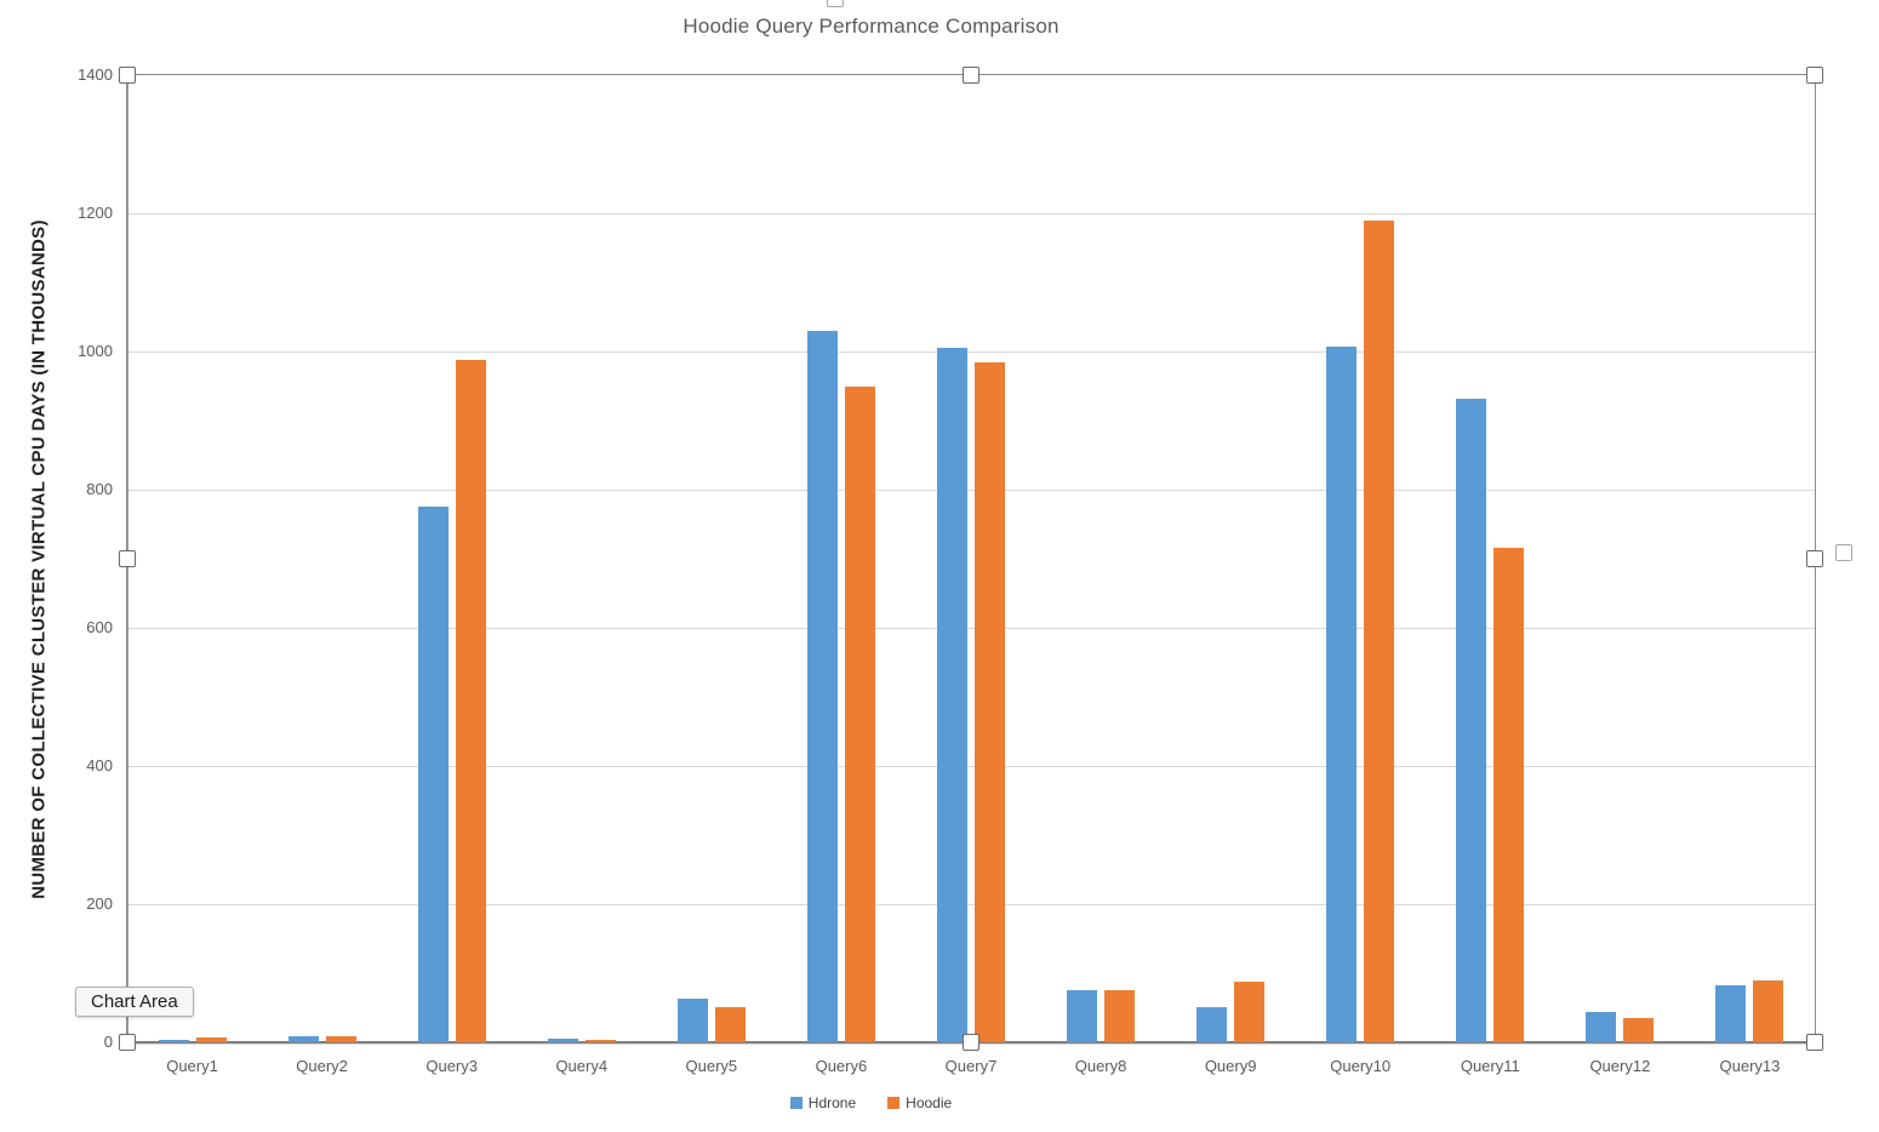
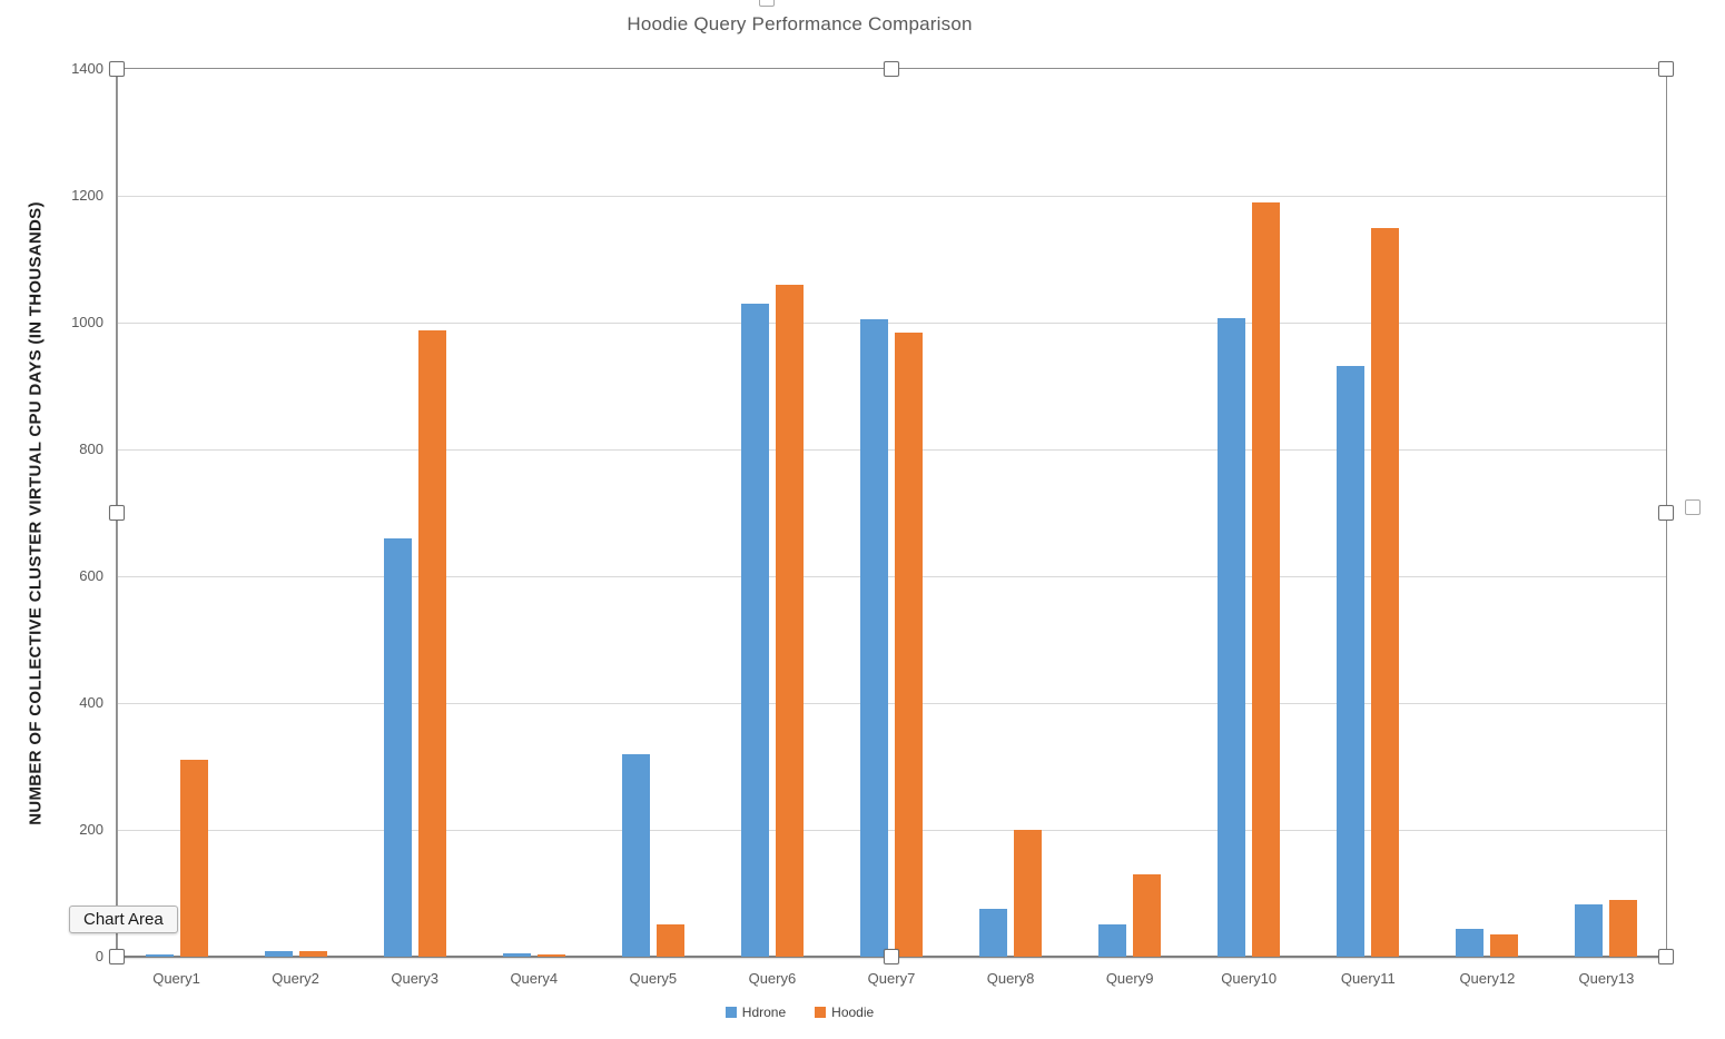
Hoodie/Query1: 10 -> 310
Hdrone/Query3: 780 -> 660
Hdrone/Query5: 60 -> 320
Hoodie/Query6: 950 -> 1060
Hoodie/Query8: 80 -> 200
Hoodie/Query9: 90 -> 130
Hoodie/Query11: 720 -> 1150
